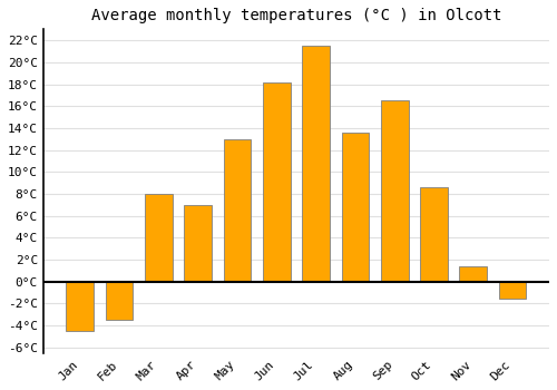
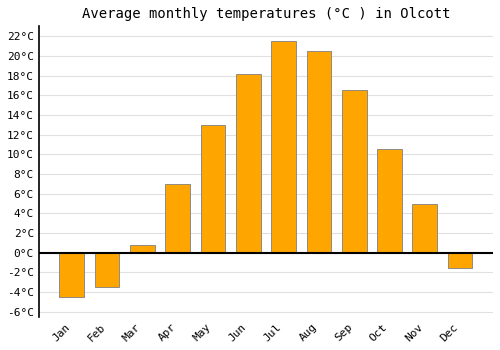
Mar: 8.0°C -> 0.8°C
Aug: 13.6°C -> 20.5°C
Oct: 8.6°C -> 10.5°C
Nov: 1.4°C -> 5.0°C
